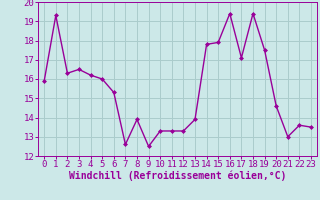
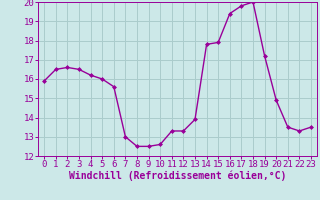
1: 19.3 -> 16.5
2: 16.3 -> 16.6
6: 15.3 -> 15.6
7: 12.6 -> 13.0
8: 13.9 -> 12.5
10: 13.3 -> 12.6
17: 17.1 -> 19.8
18: 19.4 -> 20.0
19: 17.5 -> 17.2
20: 14.6 -> 14.9
21: 13.0 -> 13.5
22: 13.6 -> 13.3
